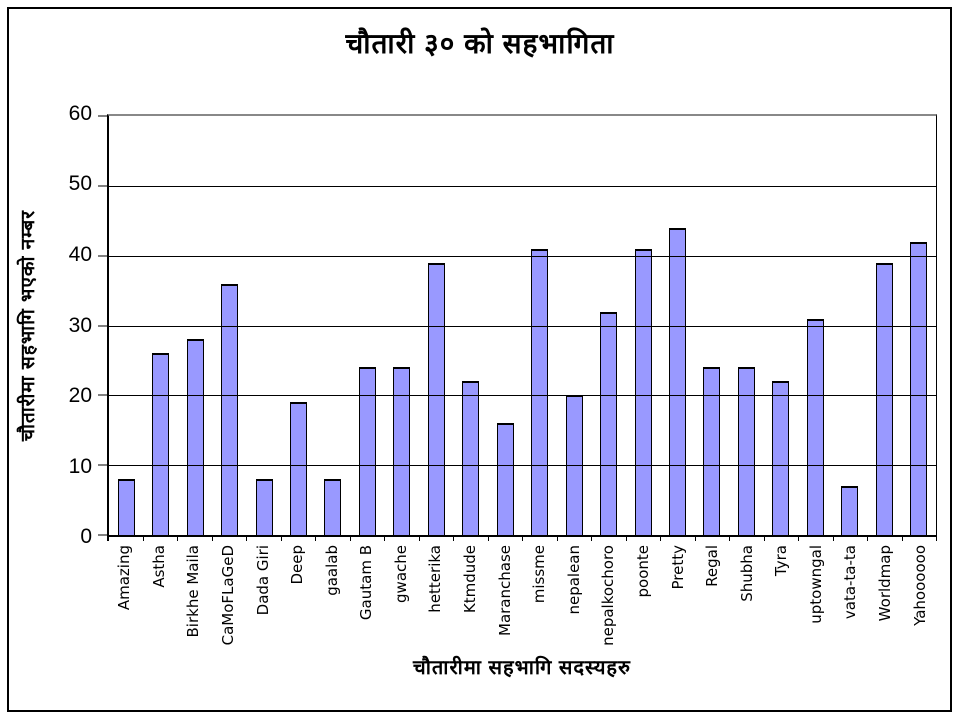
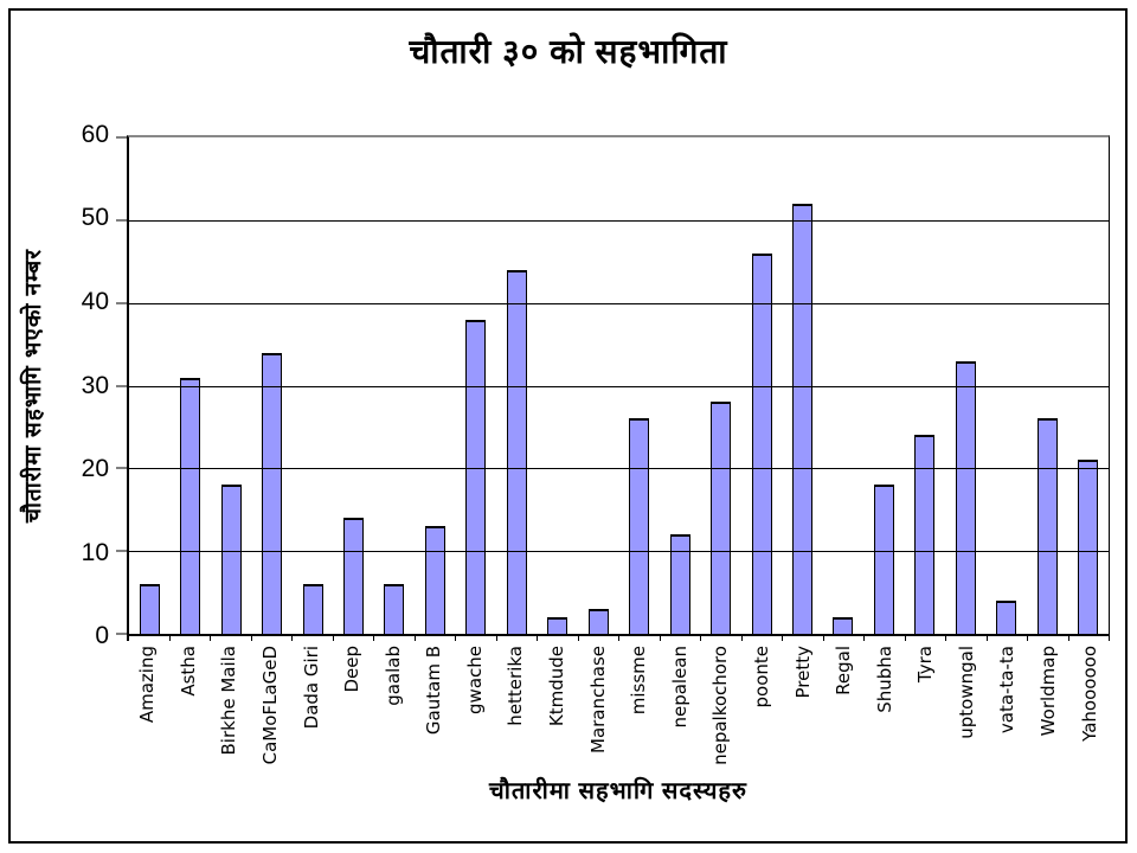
Amazing: 8 -> 6
Astha: 26 -> 31
Birkhe Maila: 28 -> 18
CaMoFLaGeD: 36 -> 34
Dada Giri: 8 -> 6
Deep: 19 -> 14
gaalab: 8 -> 6
Gautam B: 24 -> 13
gwache: 24 -> 38
hetterika: 39 -> 44
Ktmdude: 22 -> 2
Maranchase: 16 -> 3
missme: 41 -> 26
nepalean: 20 -> 12
nepalkochoro: 32 -> 28
poonte: 41 -> 46
Pretty: 44 -> 52
Regal: 24 -> 2
Shubha: 24 -> 18
Tyra: 22 -> 24
uptowngal: 31 -> 33
vata-ta-ta: 7 -> 4
Worldmap: 39 -> 26
Yahoooooo: 42 -> 21
